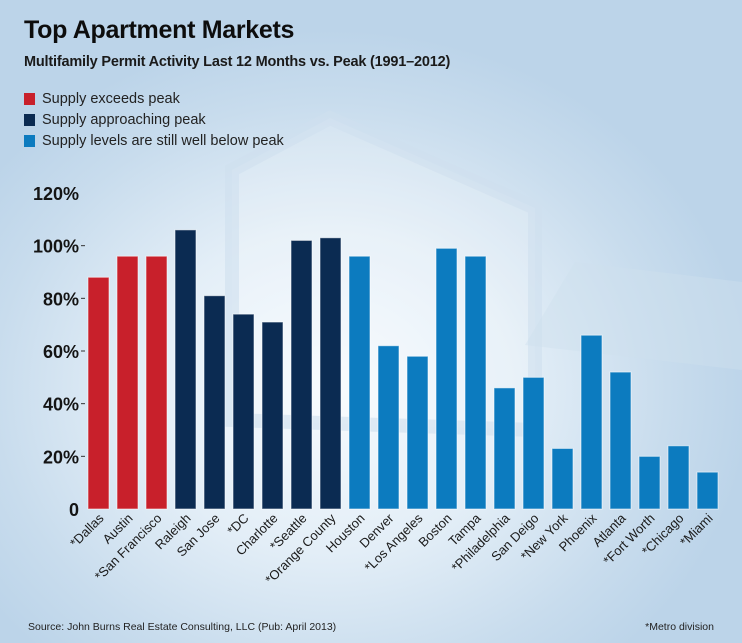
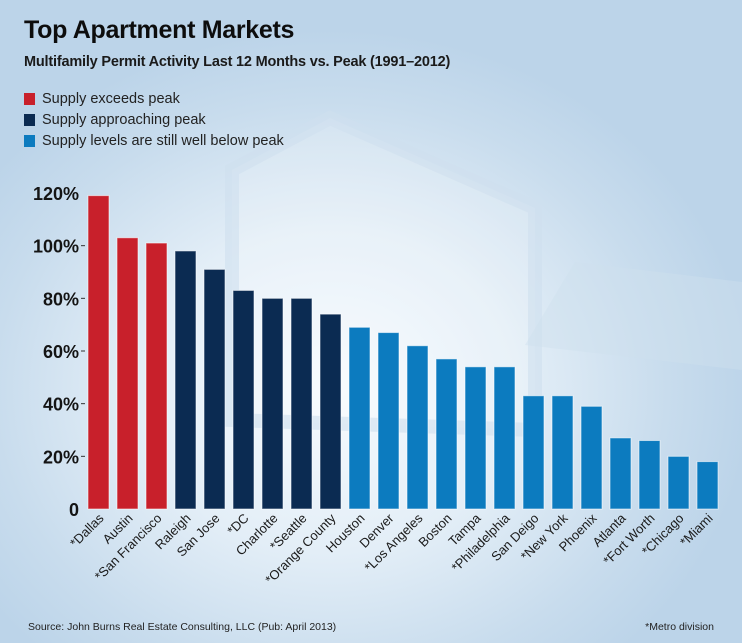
*Dallas: 88% -> 119%
Austin: 96% -> 103%
*San Francisco: 96% -> 101%
Raleigh: 106% -> 98%
San Jose: 81% -> 91%
*DC: 74% -> 83%
Charlotte: 71% -> 80%
*Seattle: 102% -> 80%
*Orange County: 103% -> 74%
Houston: 96% -> 69%
Denver: 62% -> 67%
*Los Angeles: 58% -> 62%
Boston: 99% -> 57%
Tampa: 96% -> 54%
*Philadelphia: 46% -> 54%
San Deigo: 50% -> 43%
*New York: 23% -> 43%
Phoenix: 66% -> 39%
Atlanta: 52% -> 27%
*Fort Worth: 20% -> 26%
*Chicago: 24% -> 20%
*Miami: 14% -> 18%
